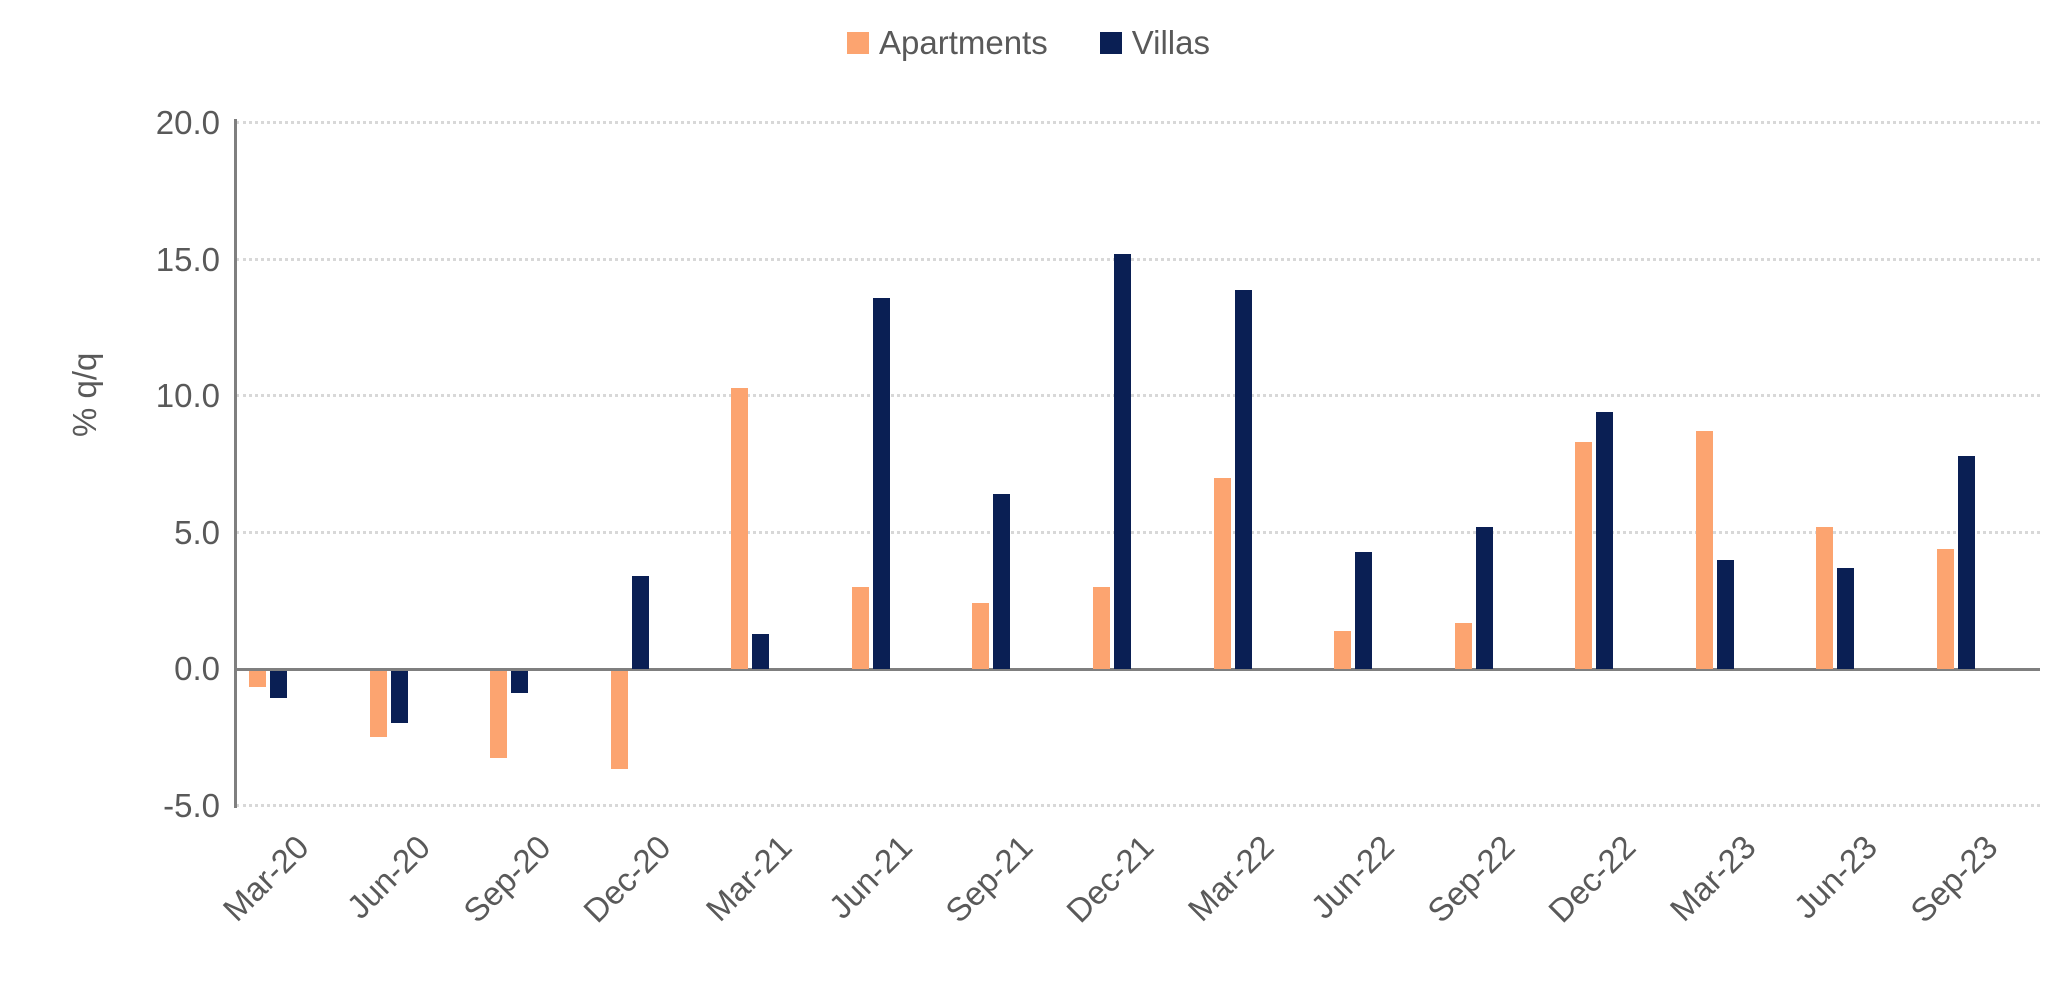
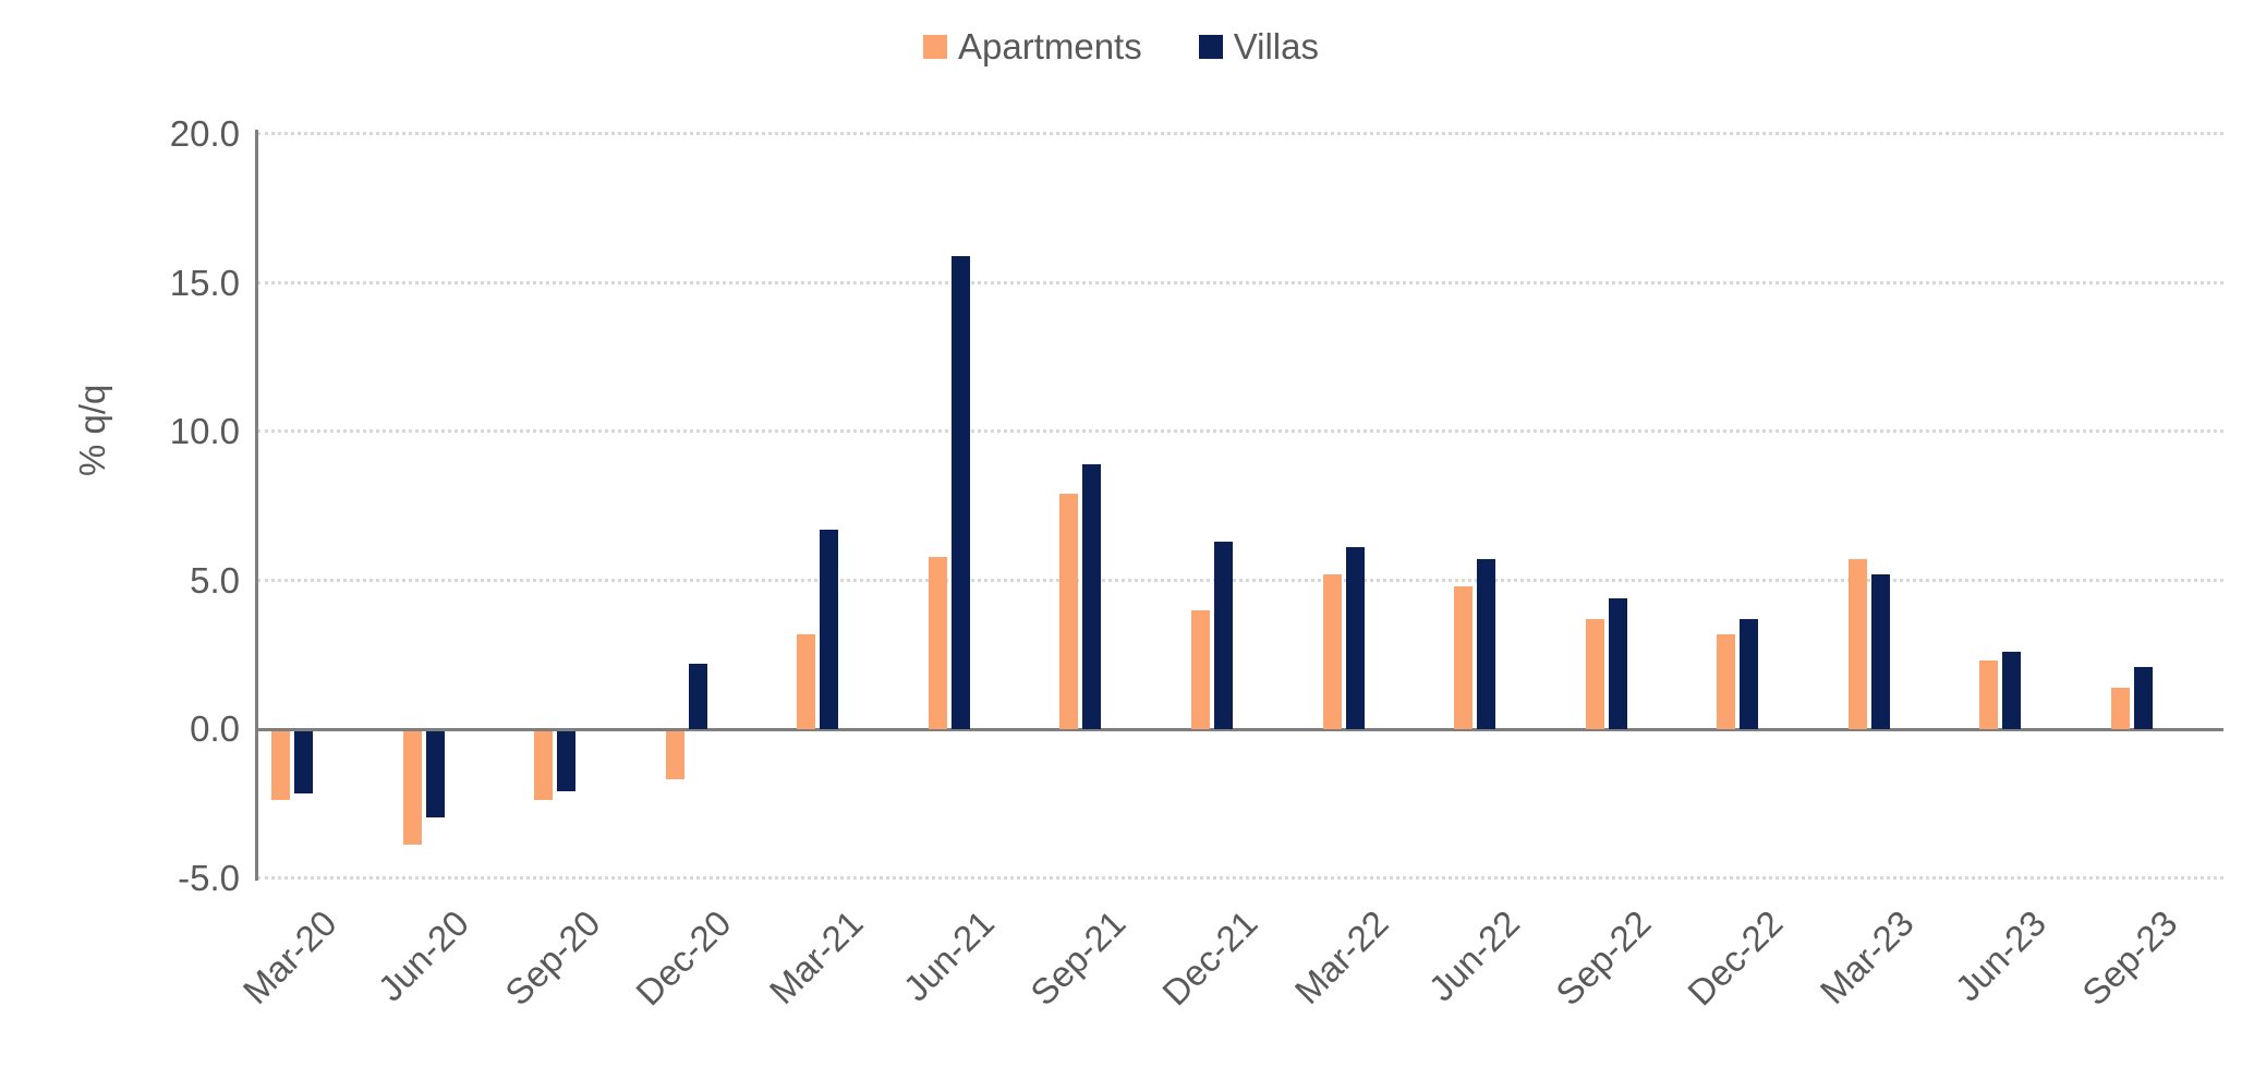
Apartments/Mar-20: -0.6 -> -2.3
Villas/Mar-20: -1.0 -> -2.1
Apartments/Jun-20: -2.4 -> -3.8
Villas/Jun-20: -1.9 -> -2.9
Apartments/Sep-20: -3.2 -> -2.3
Villas/Sep-20: -0.8 -> -2.0
Apartments/Dec-20: -3.6 -> -1.6
Villas/Dec-20: 3.4 -> 2.2
Apartments/Mar-21: 10.3 -> 3.2
Villas/Mar-21: 1.3 -> 6.7
Apartments/Jun-21: 3.0 -> 5.8
Villas/Jun-21: 13.6 -> 15.9
Apartments/Sep-21: 2.4 -> 7.9
Villas/Sep-21: 6.4 -> 8.9
Apartments/Dec-21: 3.0 -> 4.0
Villas/Dec-21: 15.2 -> 6.3
Apartments/Mar-22: 7.0 -> 5.2
Villas/Mar-22: 13.9 -> 6.1
Apartments/Jun-22: 1.4 -> 4.8
Villas/Jun-22: 4.3 -> 5.7
Apartments/Sep-22: 1.7 -> 3.7
Villas/Sep-22: 5.2 -> 4.4
Apartments/Dec-22: 8.3 -> 3.2
Villas/Dec-22: 9.4 -> 3.7
Apartments/Mar-23: 8.7 -> 5.7
Villas/Mar-23: 4.0 -> 5.2
Apartments/Jun-23: 5.2 -> 2.3
Villas/Jun-23: 3.7 -> 2.6
Apartments/Sep-23: 4.4 -> 1.4
Villas/Sep-23: 7.8 -> 2.1
